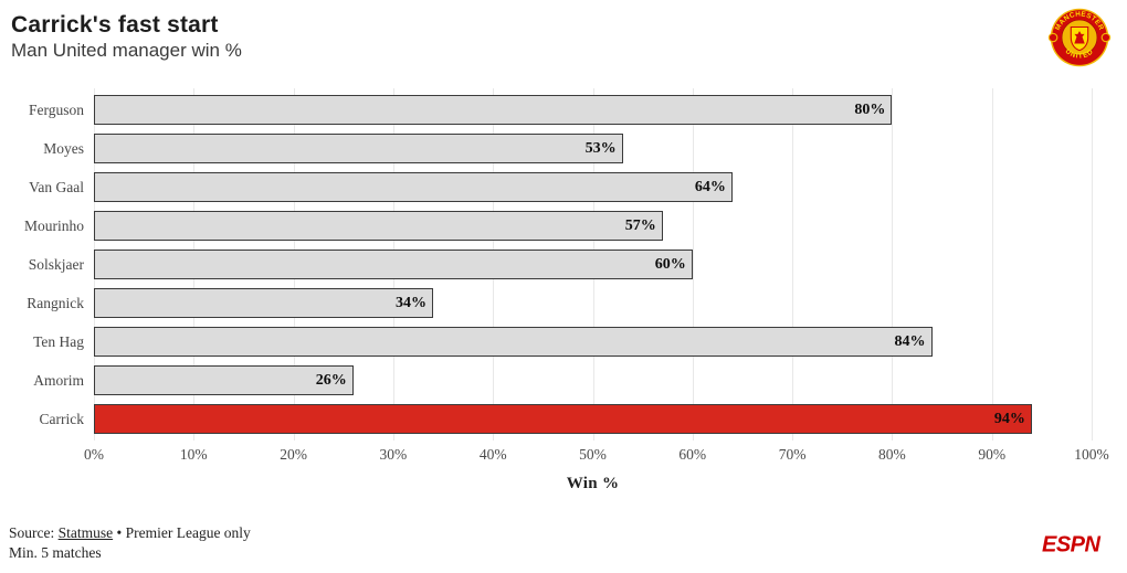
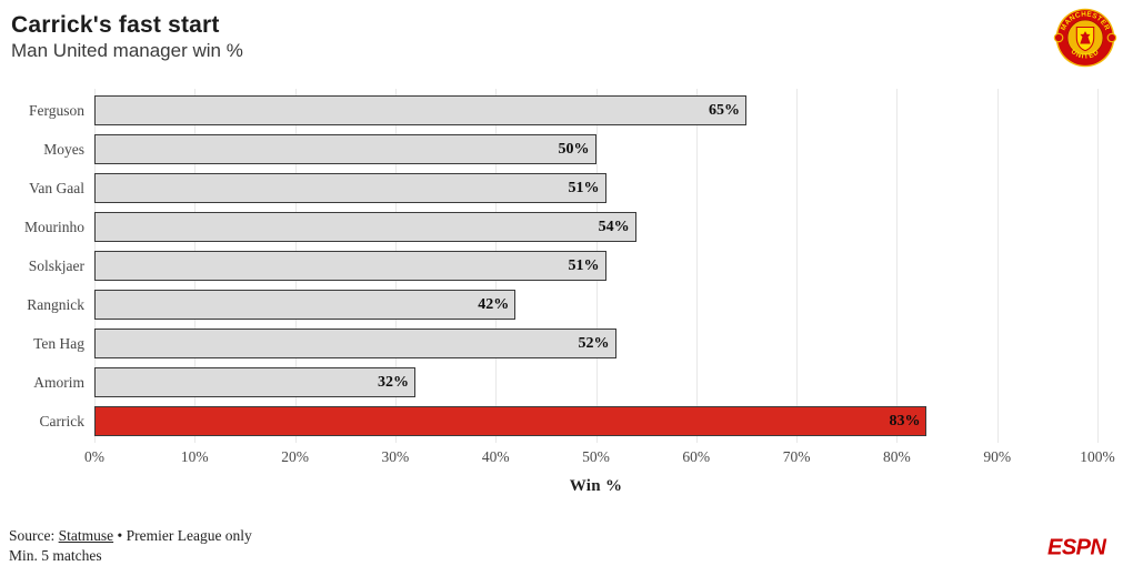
Ferguson: 80% -> 65%
Moyes: 53% -> 50%
Van Gaal: 64% -> 51%
Mourinho: 57% -> 54%
Solskjaer: 60% -> 51%
Rangnick: 34% -> 42%
Ten Hag: 84% -> 52%
Amorim: 26% -> 32%
Carrick: 94% -> 83%
